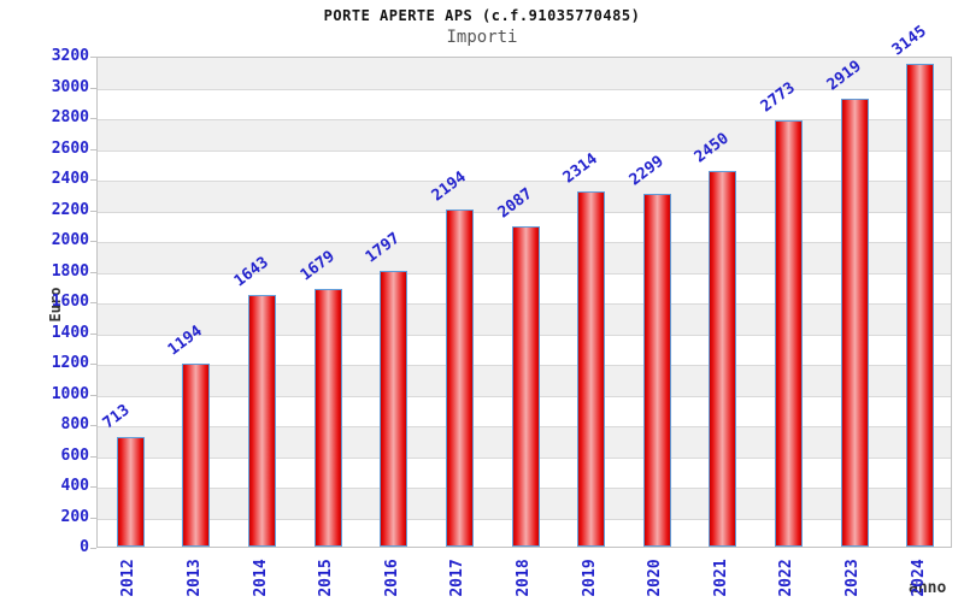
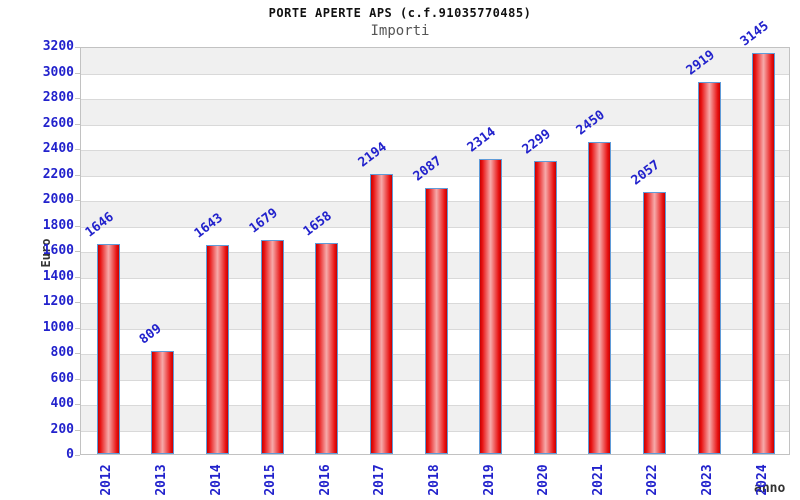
2012: 713 -> 1646
2013: 1194 -> 809
2016: 1797 -> 1658
2022: 2773 -> 2057
